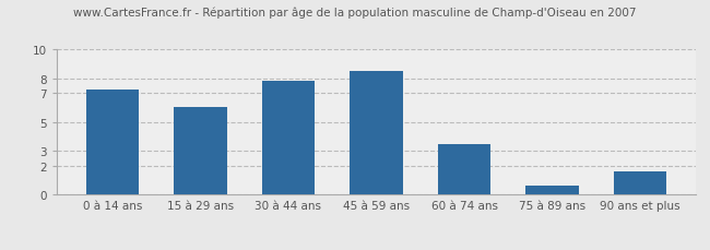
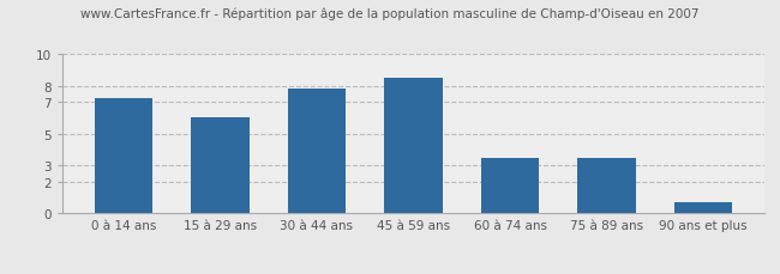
75 à 89 ans: 0.6 -> 3.5
90 ans et plus: 1.6 -> 0.7
